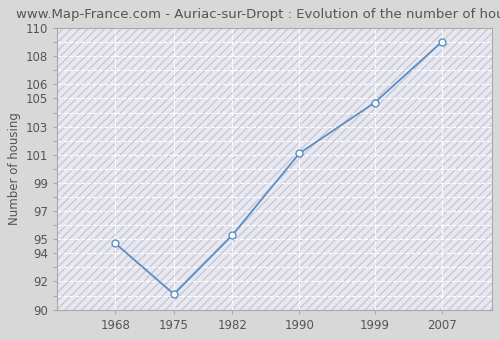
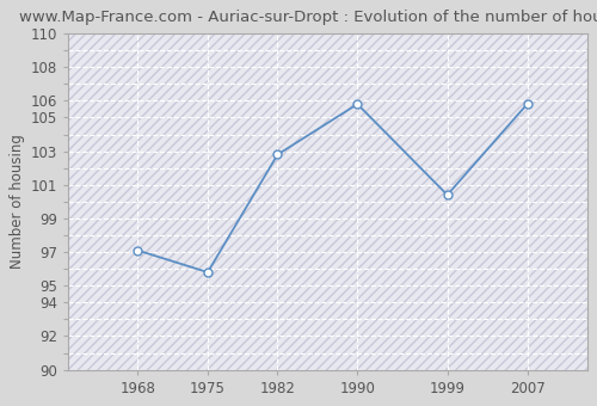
1968: 94.7 -> 97.1
1975: 91.1 -> 95.8
1982: 95.3 -> 102.8
1990: 101.1 -> 105.8
1999: 104.7 -> 100.4
2007: 109.0 -> 105.8
